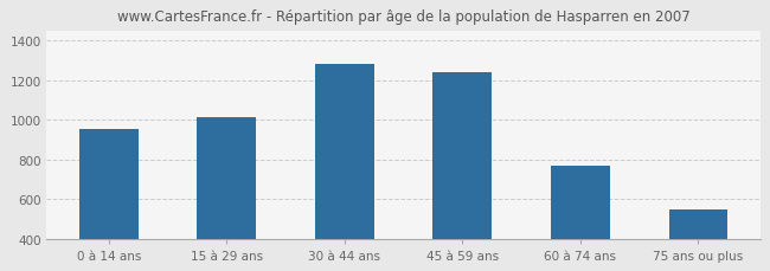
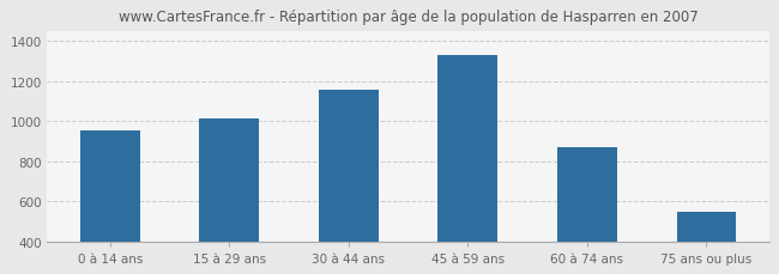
30 à 44 ans: 1280 -> 1160
45 à 59 ans: 1240 -> 1330
60 à 74 ans: 770 -> 870
